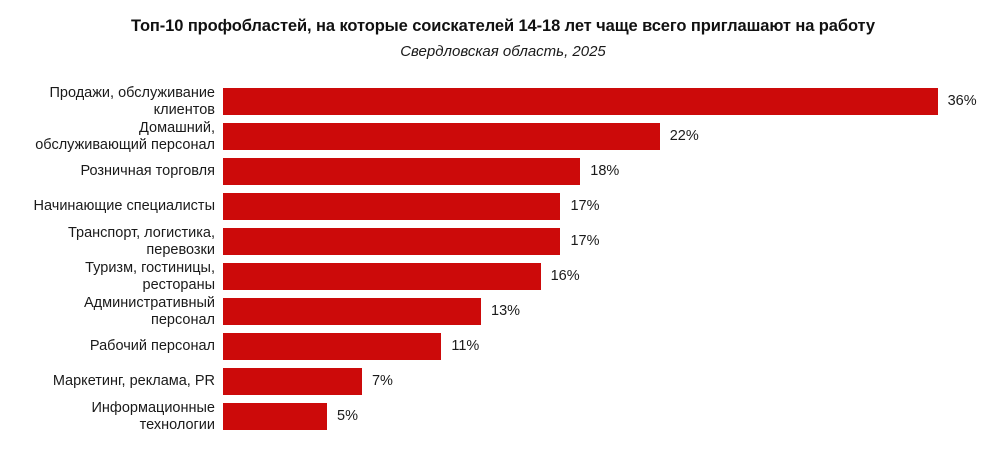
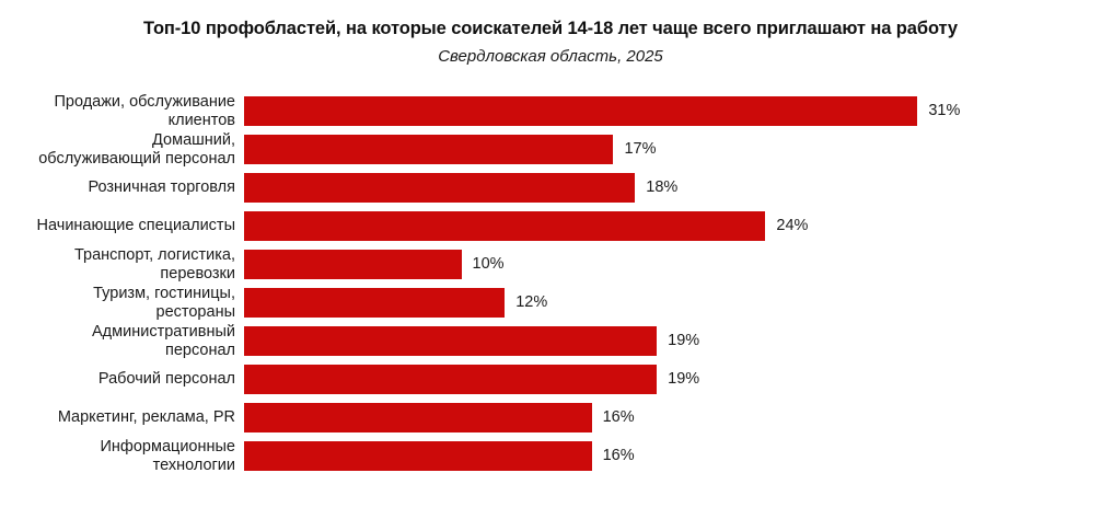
Продажи, обслуживание клиентов: 36% -> 31%
Домашний, обслуживающий персонал: 22% -> 17%
Начинающие специалисты: 17% -> 24%
Транспорт, логистика, перевозки: 17% -> 10%
Туризм, гостиницы, рестораны: 16% -> 12%
Административный персонал: 13% -> 19%
Рабочий персонал: 11% -> 19%
Маркетинг, реклама, PR: 7% -> 16%
Информационные технологии: 5% -> 16%
